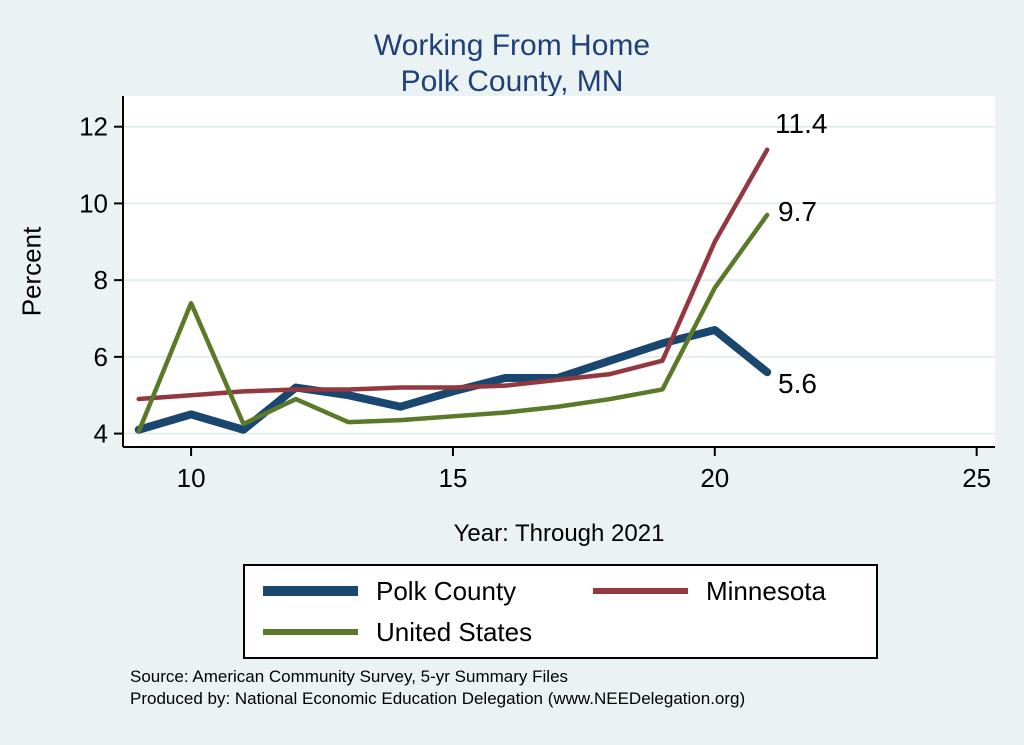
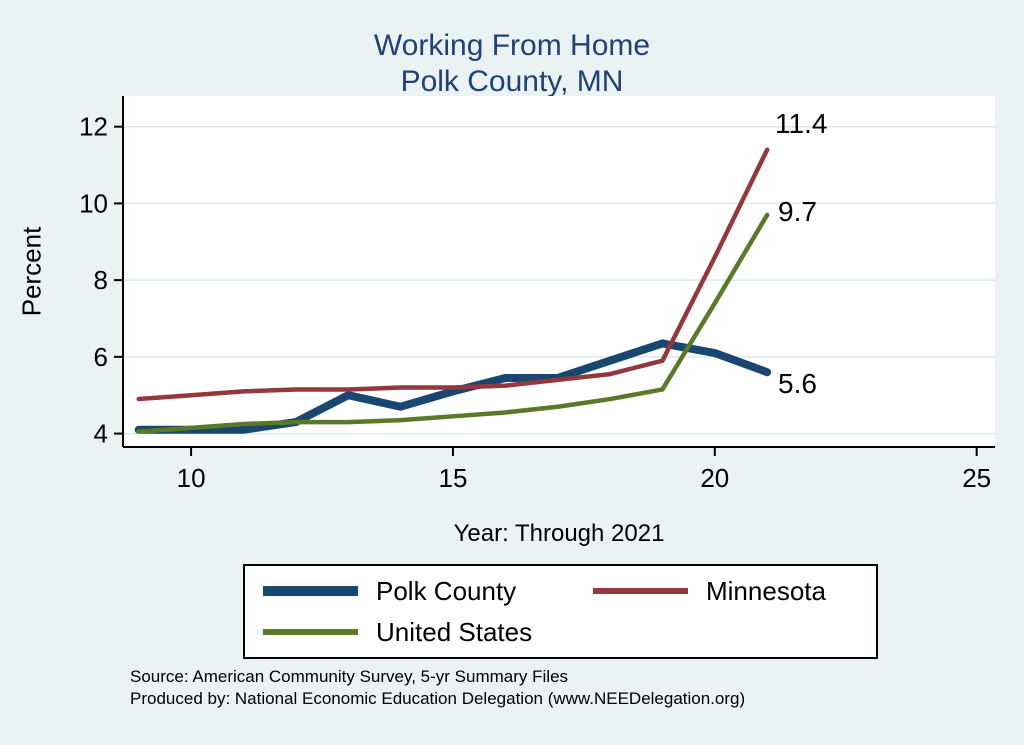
Polk County/10: 4.5 -> 4.1
United States/10: 7.4 -> 4.2
Polk County/12: 5.2 -> 4.3
United States/12: 4.9 -> 4.3
Polk County/20: 6.7 -> 6.1
Minnesota/20: 9.0 -> 8.6
United States/20: 7.8 -> 7.4
